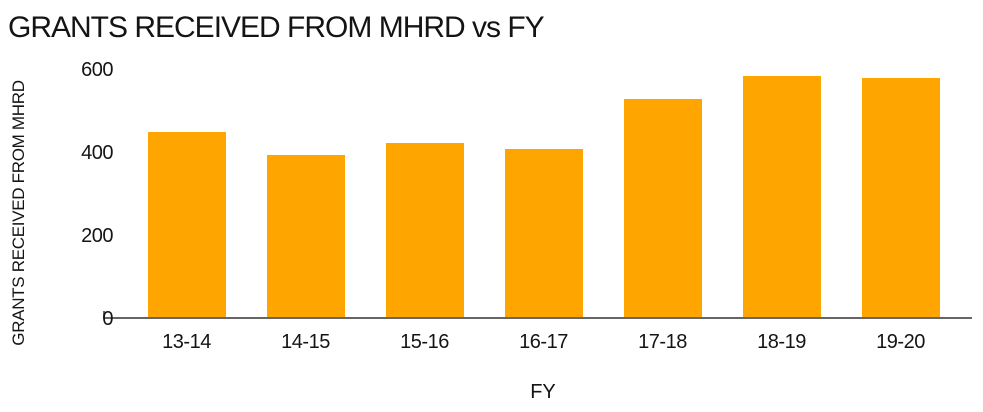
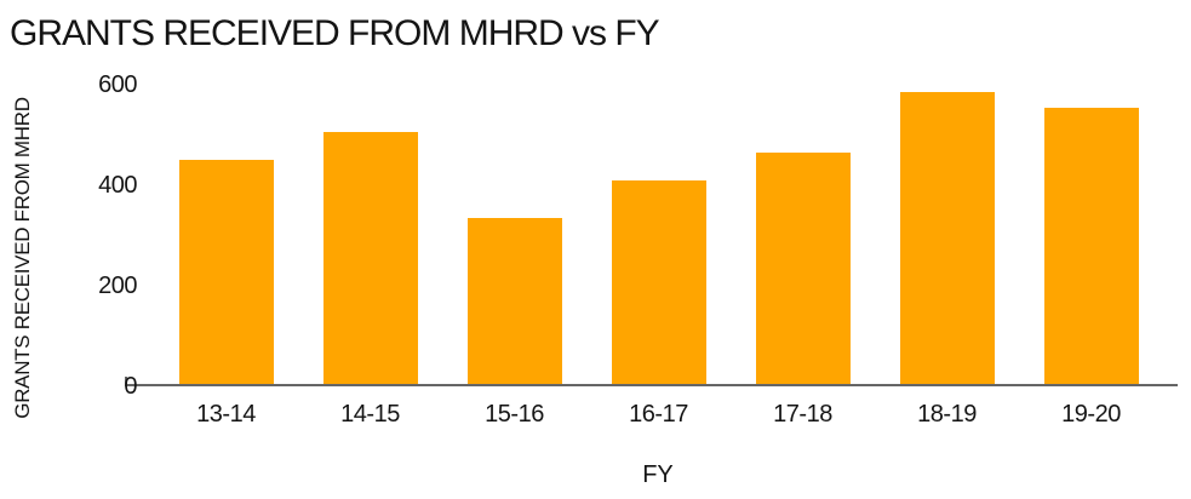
14-15: 390 -> 500
15-16: 420 -> 330
17-18: 520 -> 460
19-20: 580 -> 550
